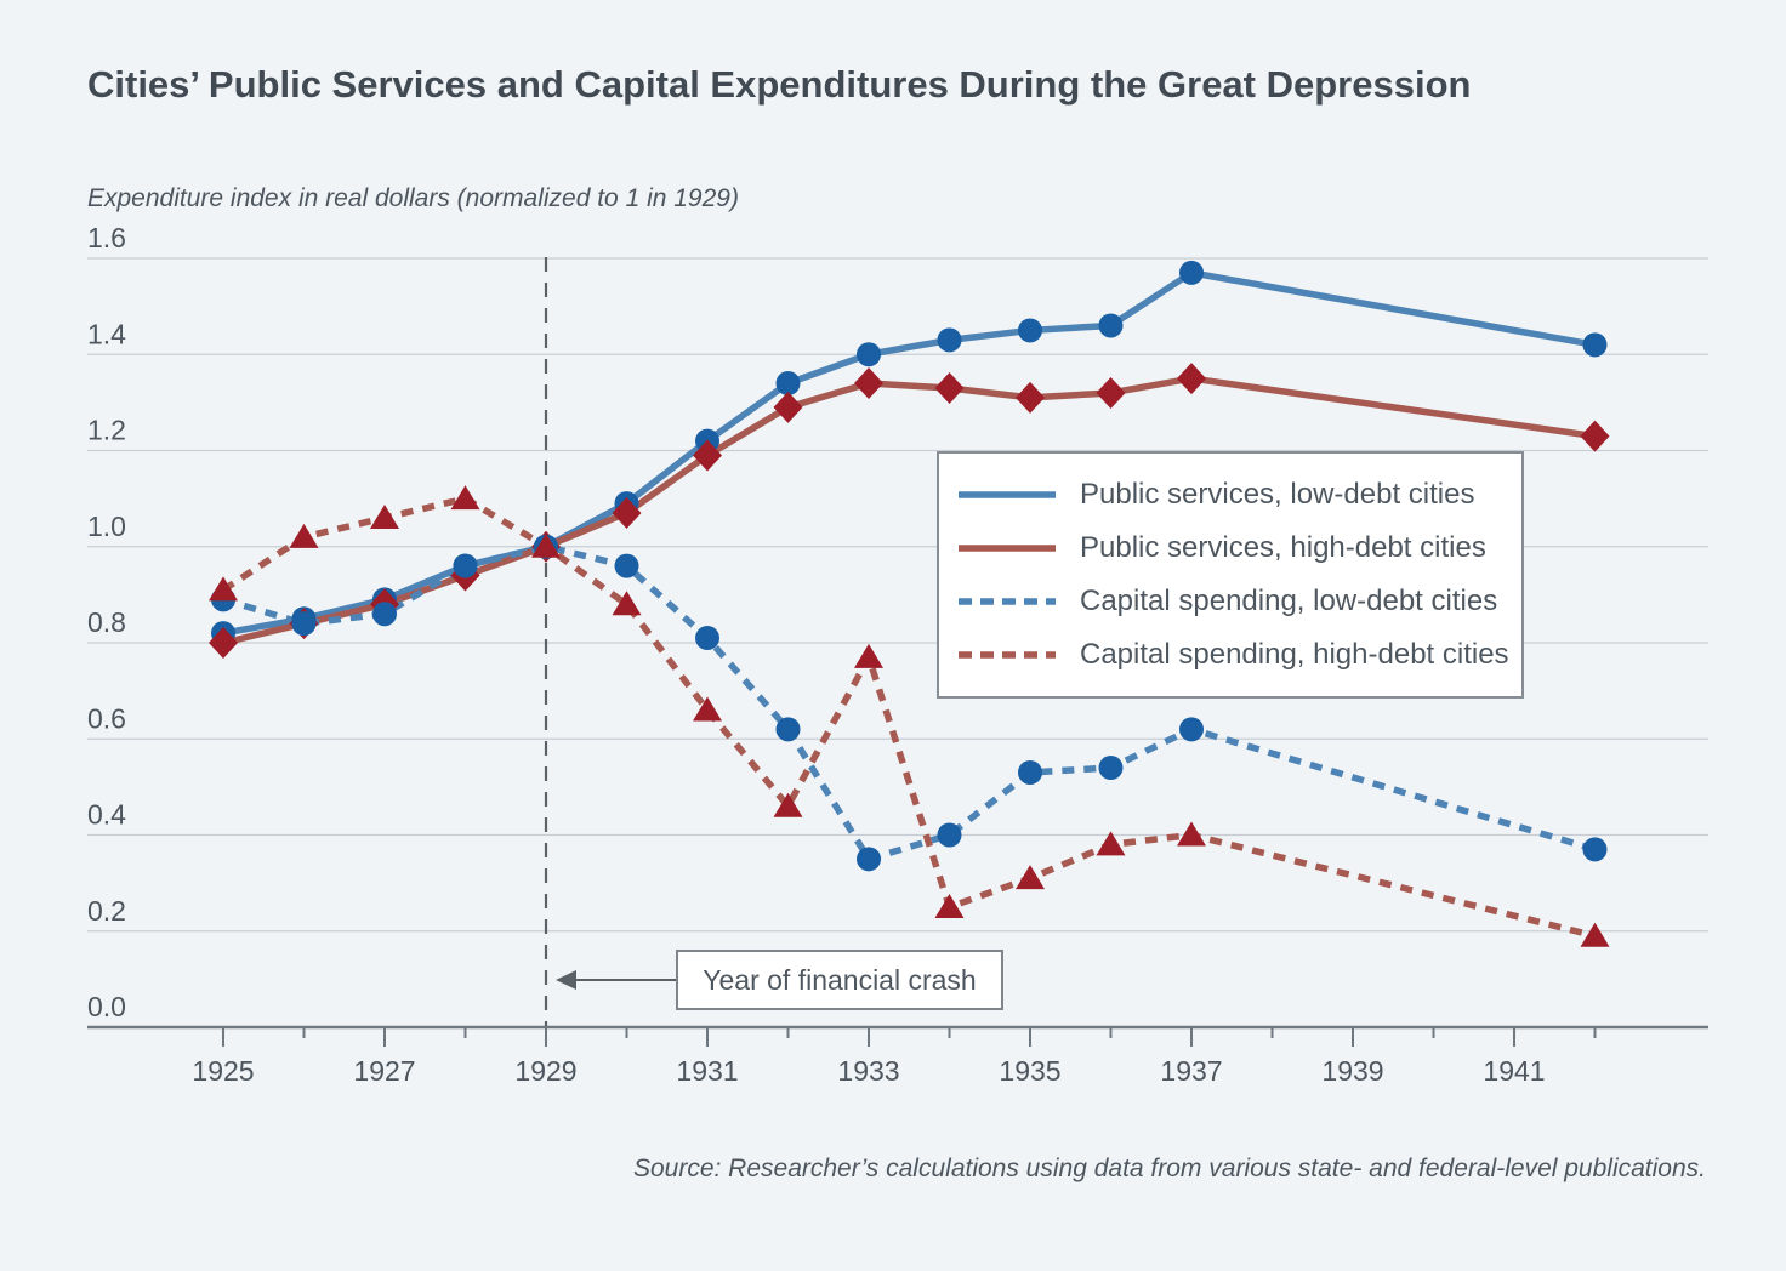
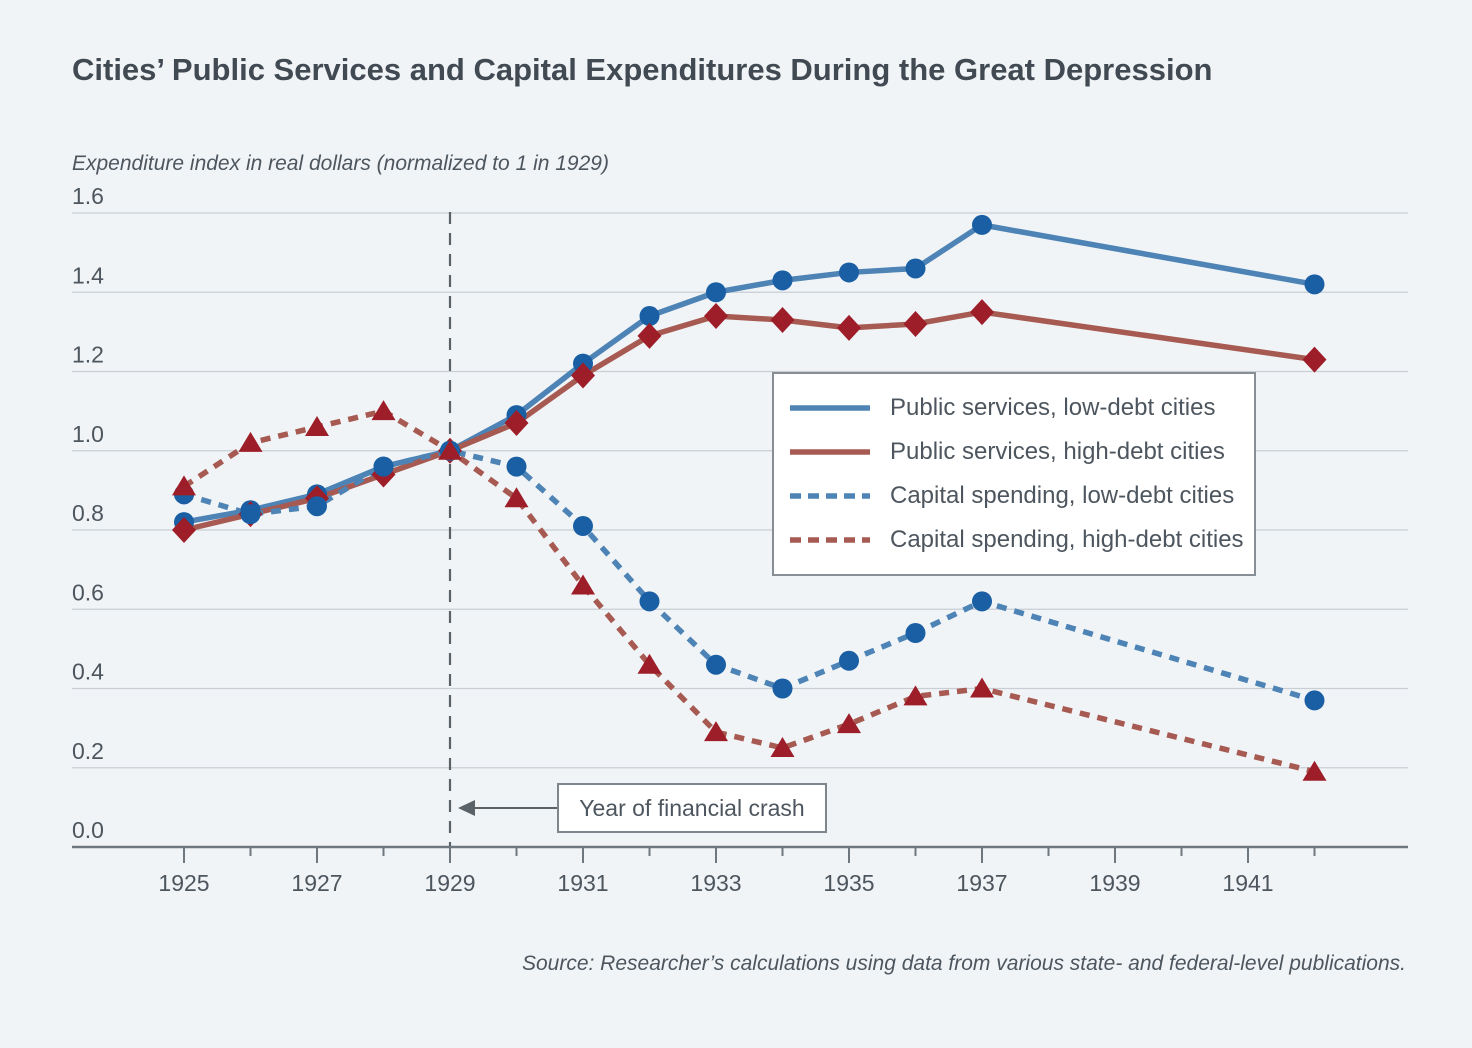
Capital spending, low-debt cities/1933: 0.35 -> 0.46
Capital spending, high-debt cities/1933: 0.77 -> 0.29
Capital spending, low-debt cities/1935: 0.53 -> 0.47
